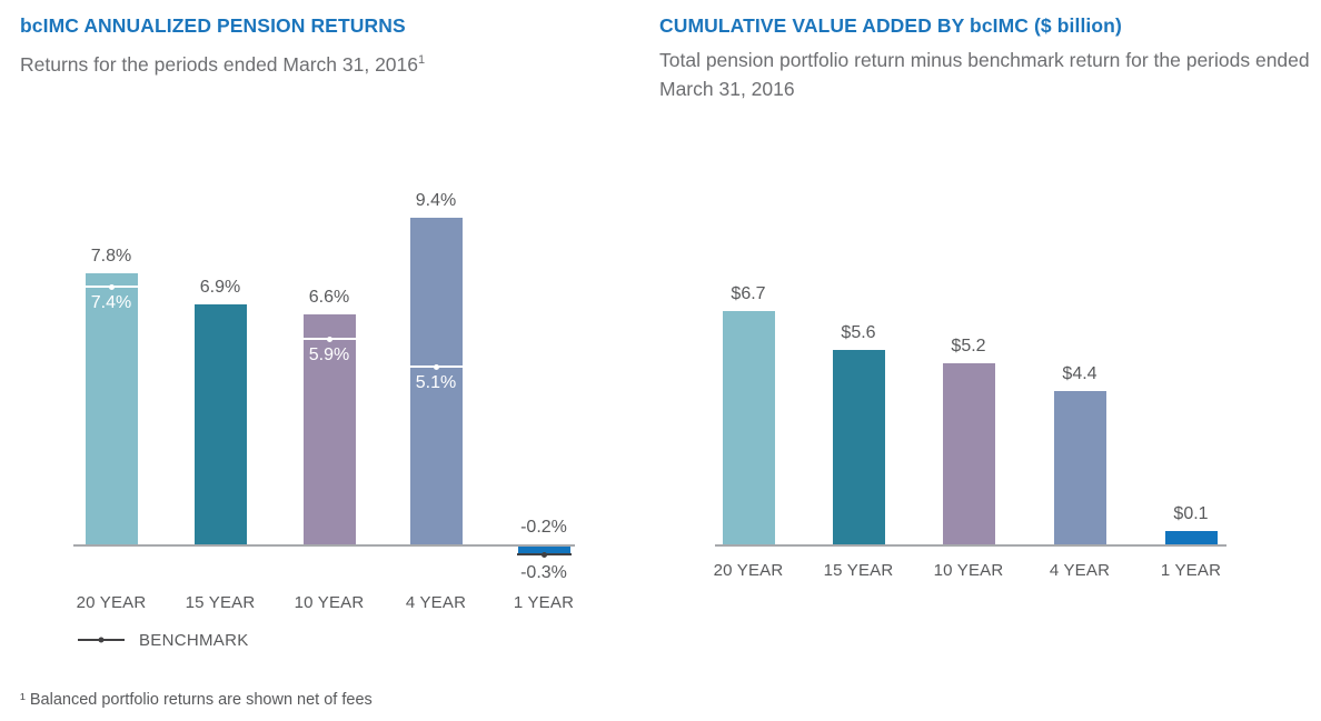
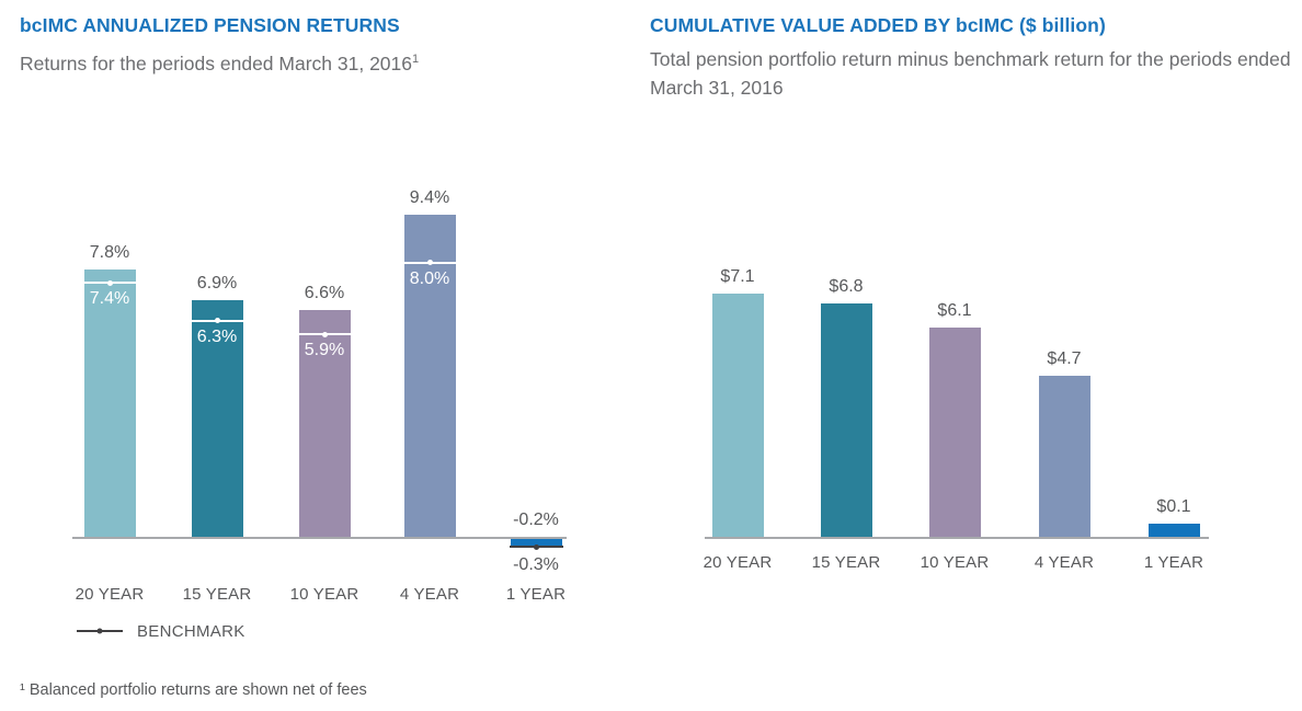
bcIMC ANNUALIZED PENSION RETURNS/BENCHMARK/15 YEAR: 9.2% -> 6.3%
bcIMC ANNUALIZED PENSION RETURNS/BENCHMARK/4 YEAR: 5.1% -> 8.0%
CUMULATIVE VALUE ADDED BY bcIMC ($ billion)/20 YEAR: $6.7 -> $7.1
CUMULATIVE VALUE ADDED BY bcIMC ($ billion)/15 YEAR: $5.6 -> $6.8
CUMULATIVE VALUE ADDED BY bcIMC ($ billion)/10 YEAR: $5.2 -> $6.1
CUMULATIVE VALUE ADDED BY bcIMC ($ billion)/4 YEAR: $4.4 -> $4.7
